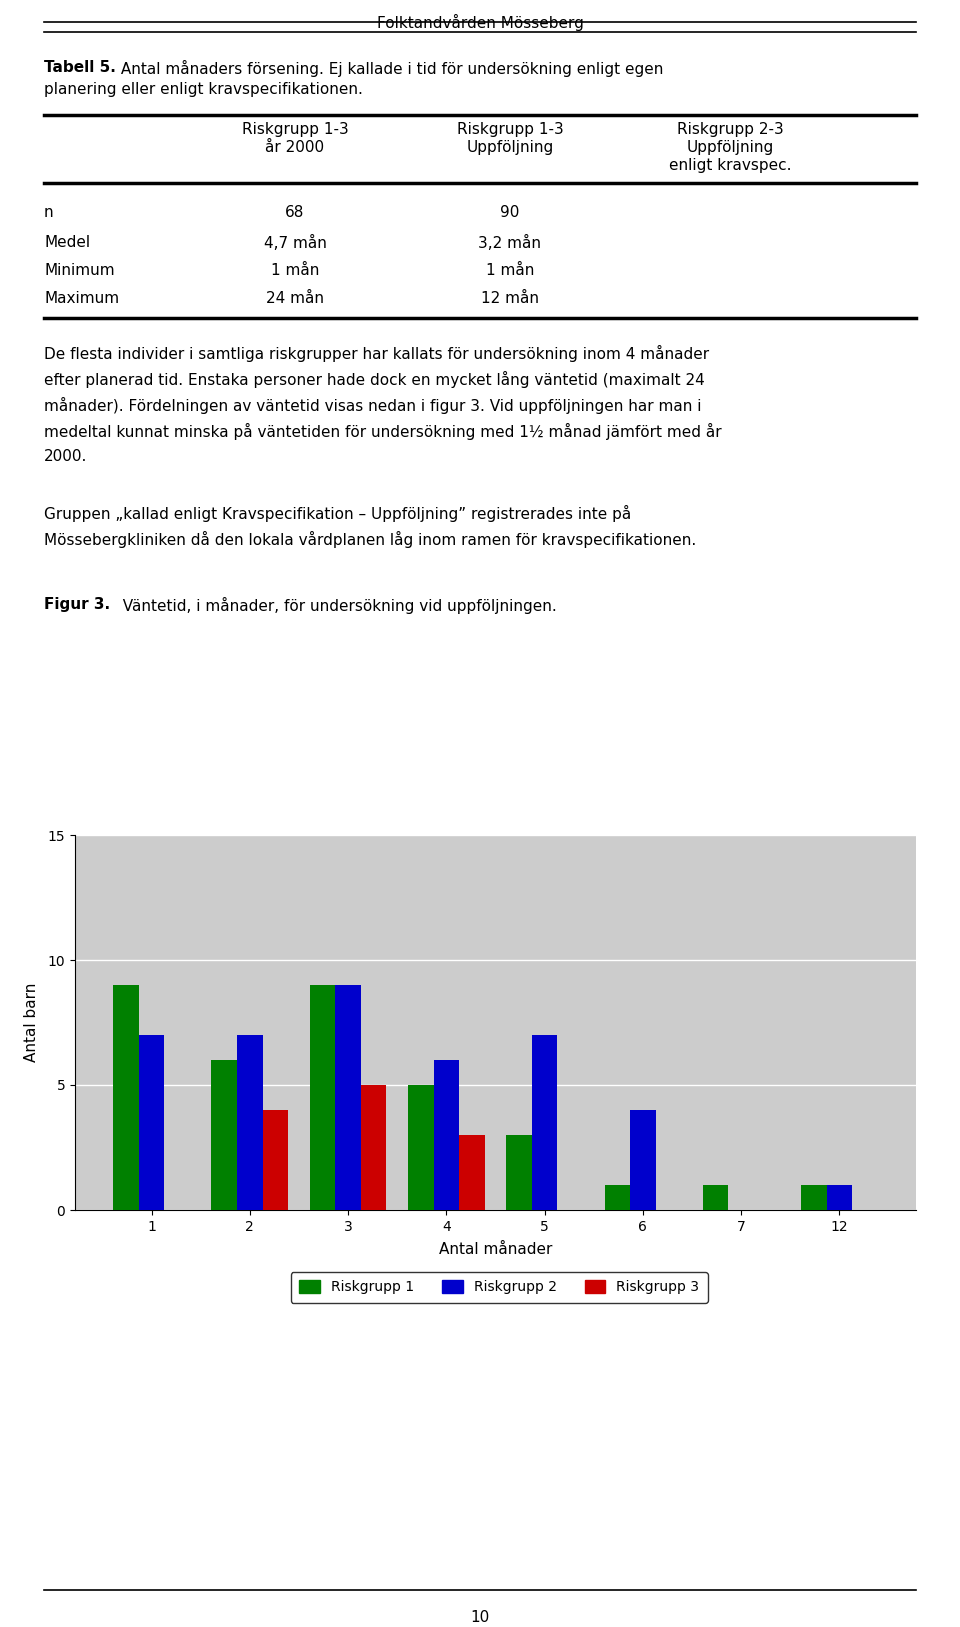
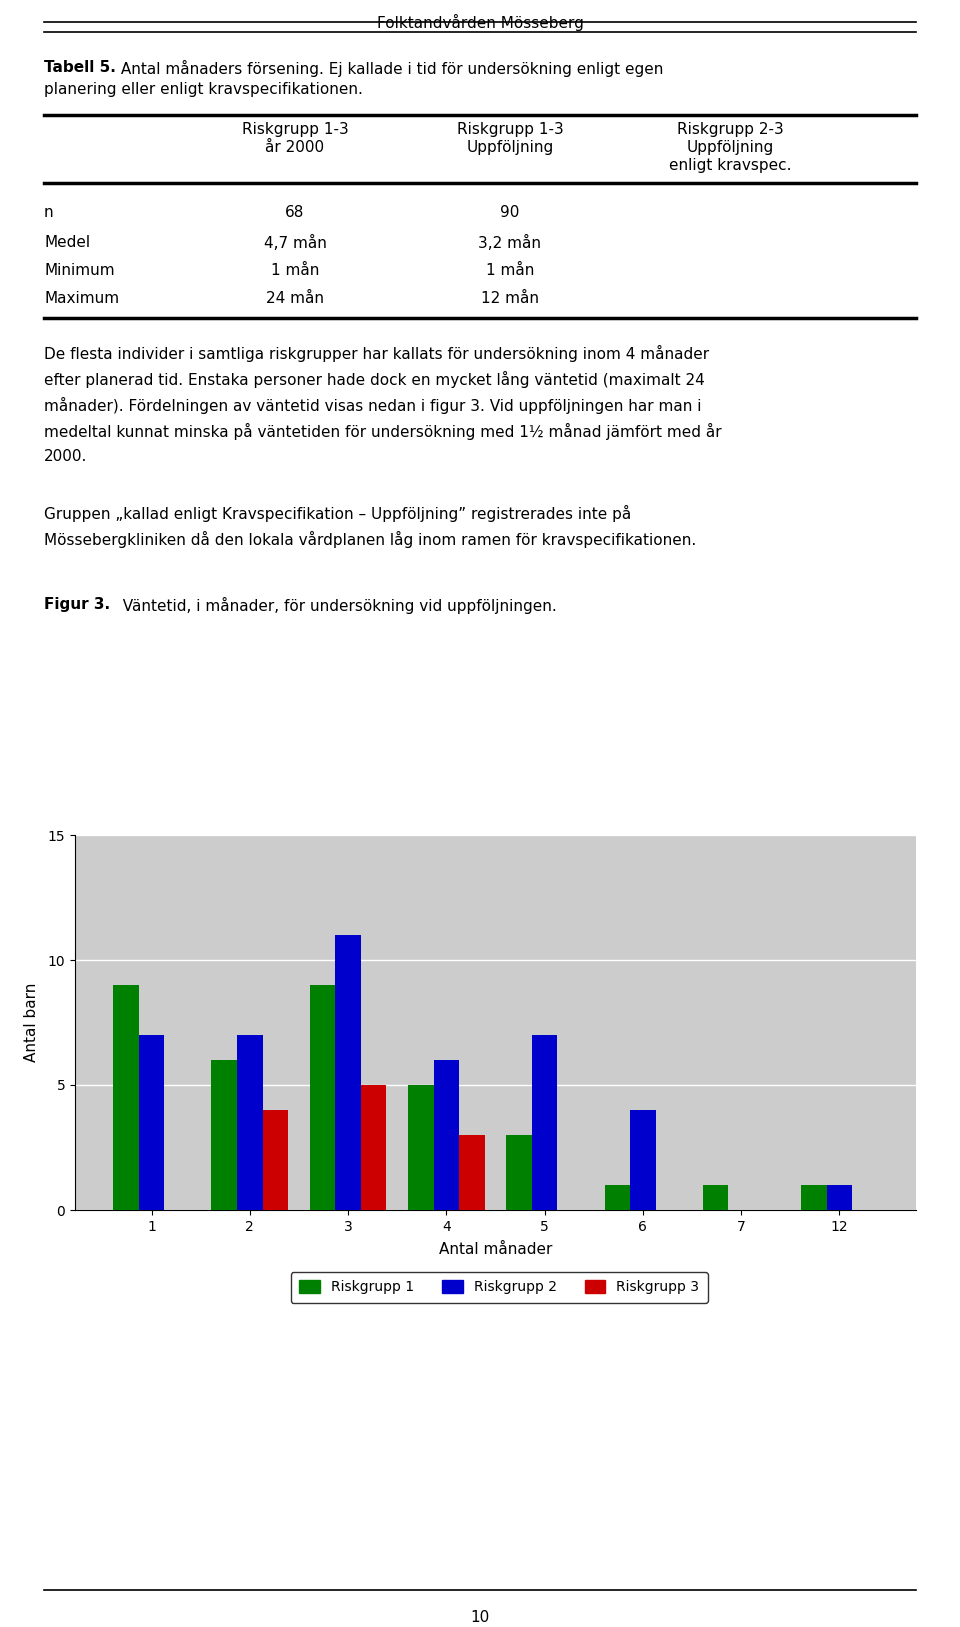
Riskgrupp 2/3: 9 -> 11
